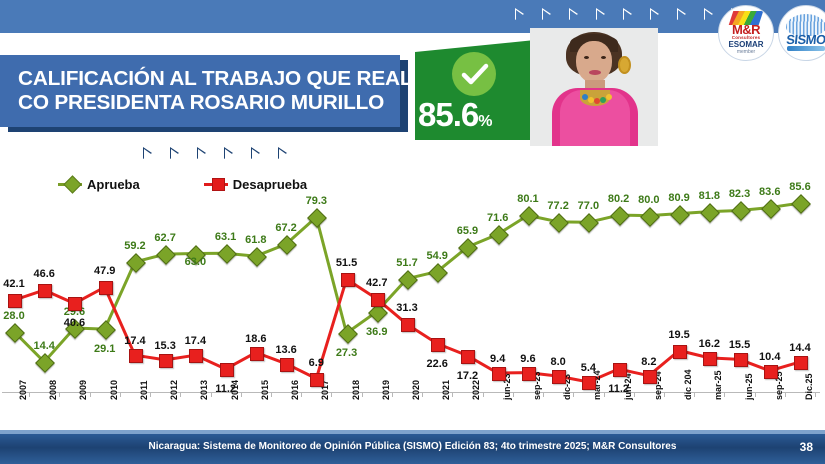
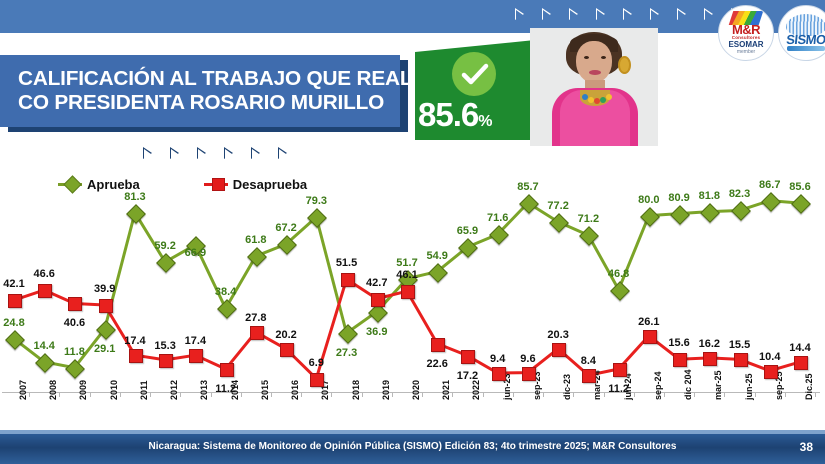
Aprueba/2007: 28.0 -> 24.8
Aprueba/2009: 29.6 -> 11.8
Desaprueba/2010: 47.9 -> 39.9
Aprueba/2011: 59.2 -> 81.3
Aprueba/2012: 62.7 -> 59.2
Aprueba/2013: 63.0 -> 66.9
Aprueba/2014: 63.1 -> 38.4
Desaprueba/2015: 18.6 -> 27.8
Desaprueba/2016: 13.6 -> 20.2
Desaprueba/2020: 31.3 -> 46.1
Aprueba/sep-23: 80.1 -> 85.7
Desaprueba/dic-23: 8.0 -> 20.3
Aprueba/mar-24: 77.0 -> 71.2
Desaprueba/mar-24: 5.4 -> 8.4
Aprueba/jun-24: 80.2 -> 46.8
Desaprueba/sep-24: 8.2 -> 26.1
Desaprueba/dic 204: 19.5 -> 15.6
Aprueba/sep-25: 83.6 -> 86.7
